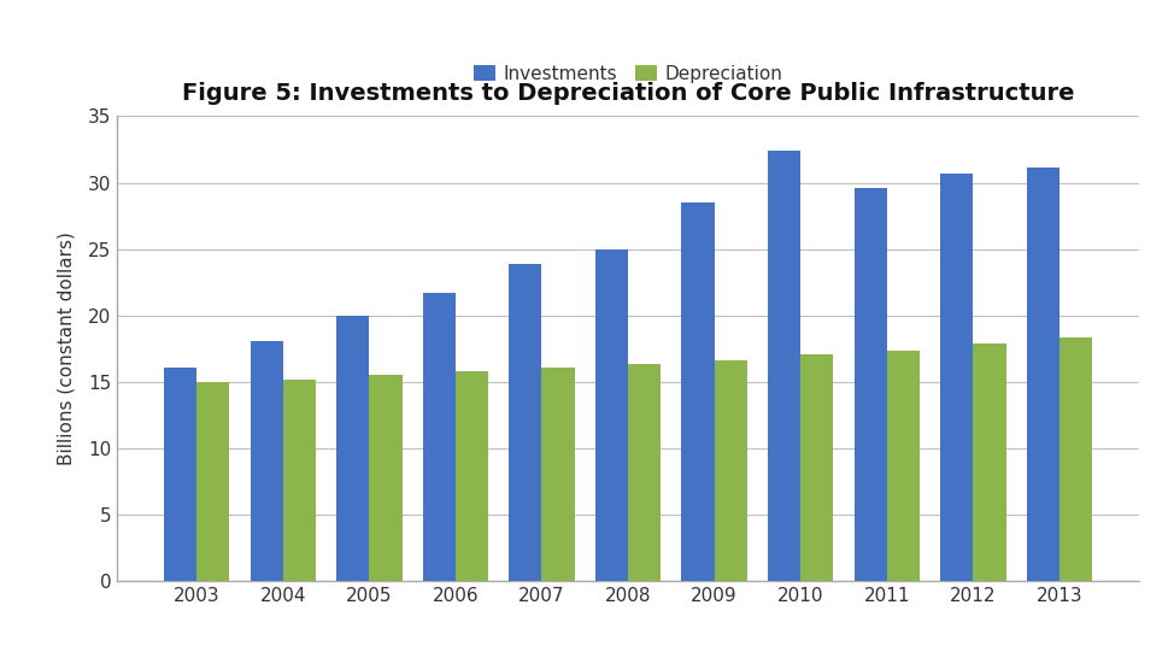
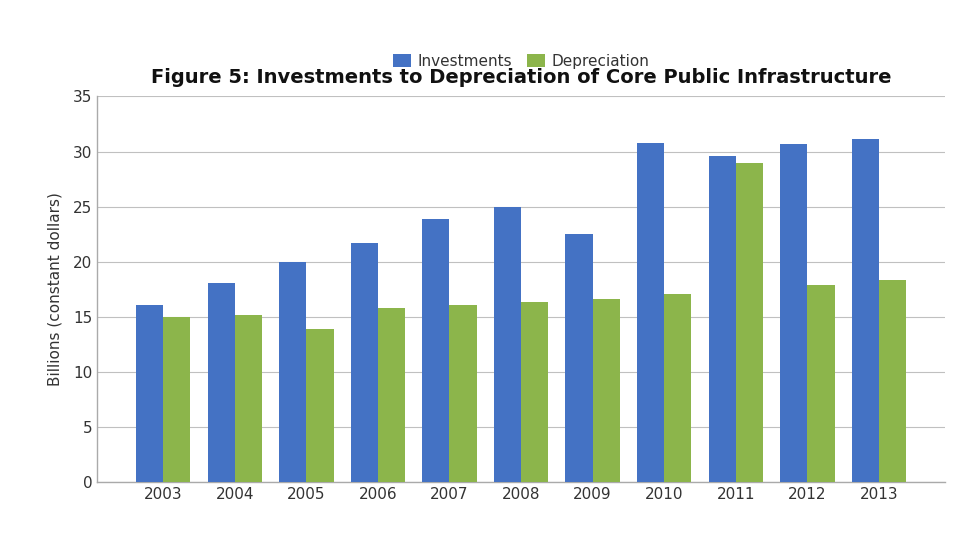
Depreciation/2005: 15.5 -> 13.9
Investments/2009: 28.5 -> 22.5
Investments/2010: 32.4 -> 30.8
Depreciation/2011: 17.4 -> 29.0
